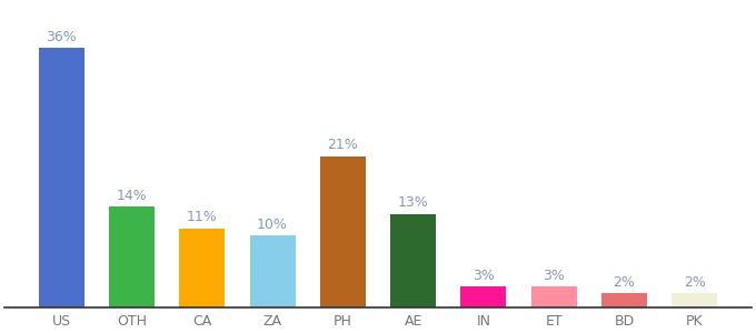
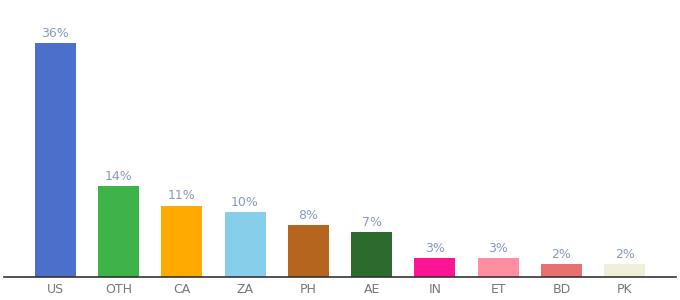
PH: 21% -> 8%
AE: 13% -> 7%
